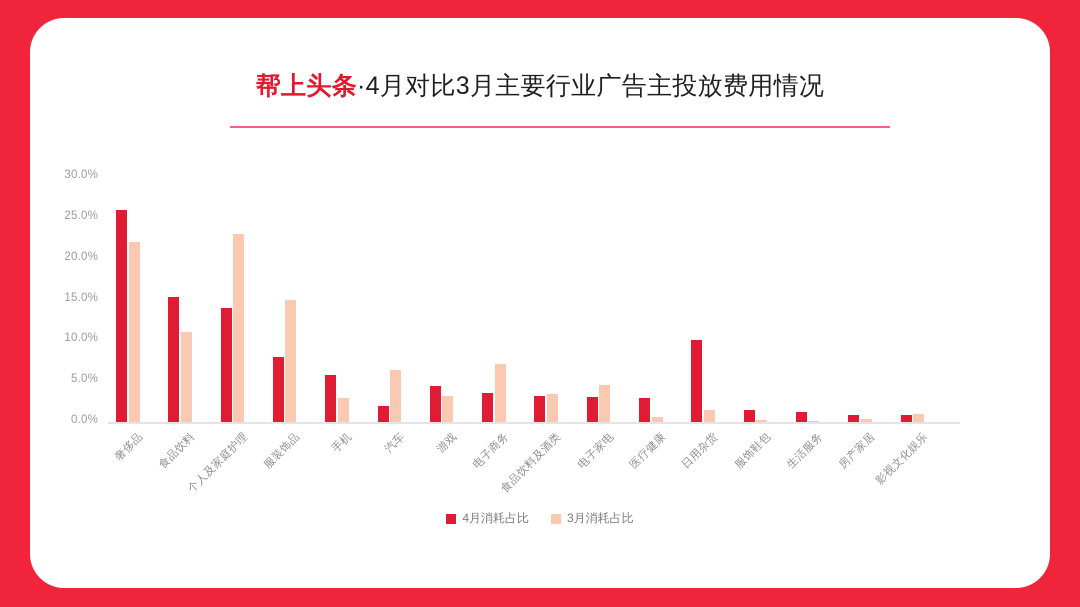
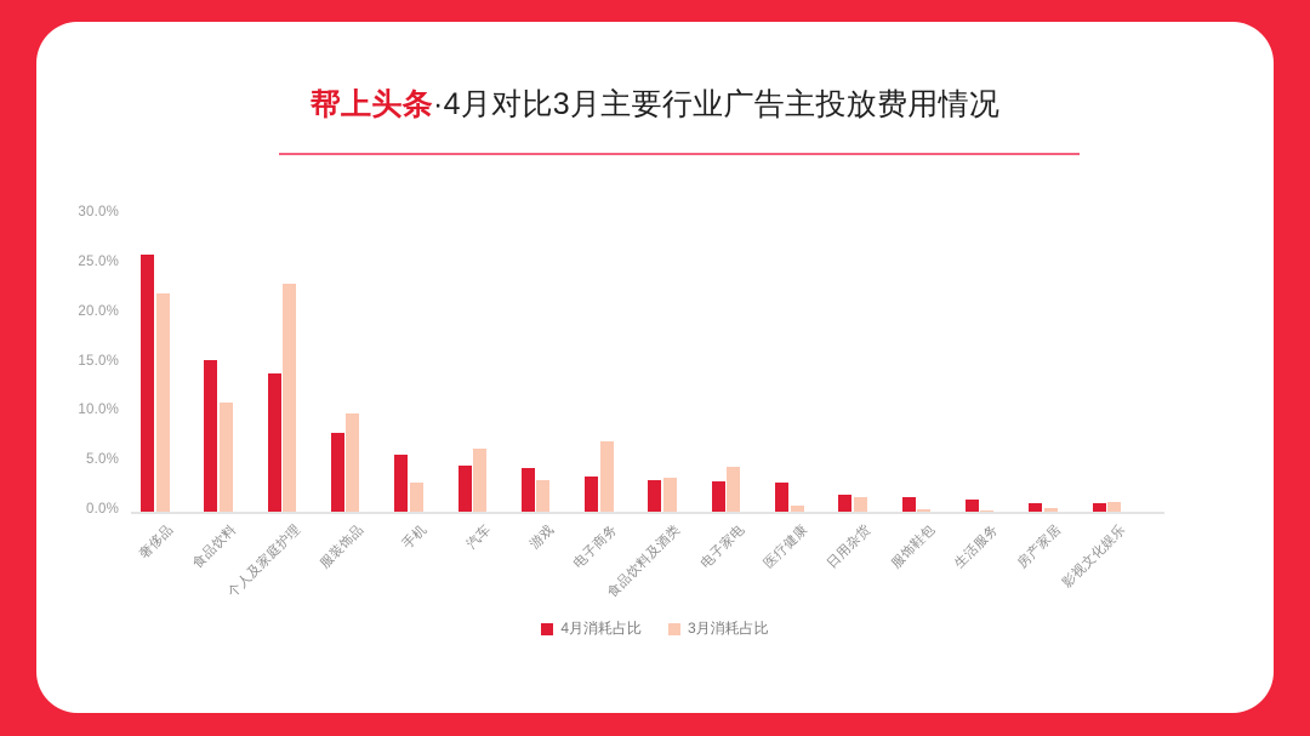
3月消耗占比/服装饰品: 15% -> 10%
4月消耗占比/汽车: 2% -> 5%
4月消耗占比/日用杂货: 10% -> 2%
